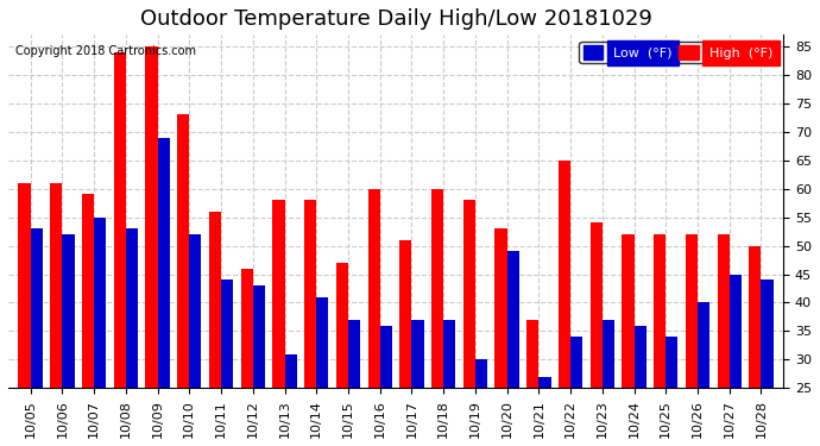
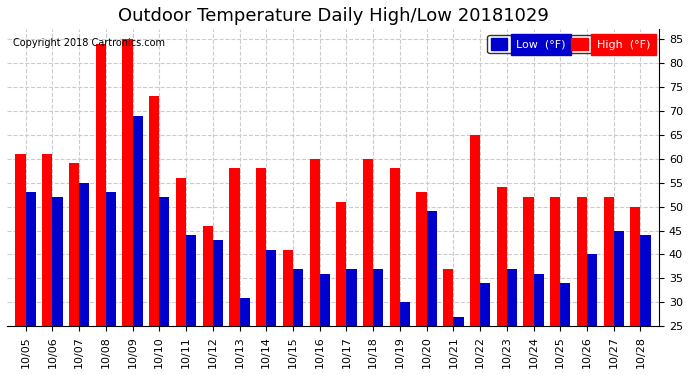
High (°F)/10/15: 47 -> 41
